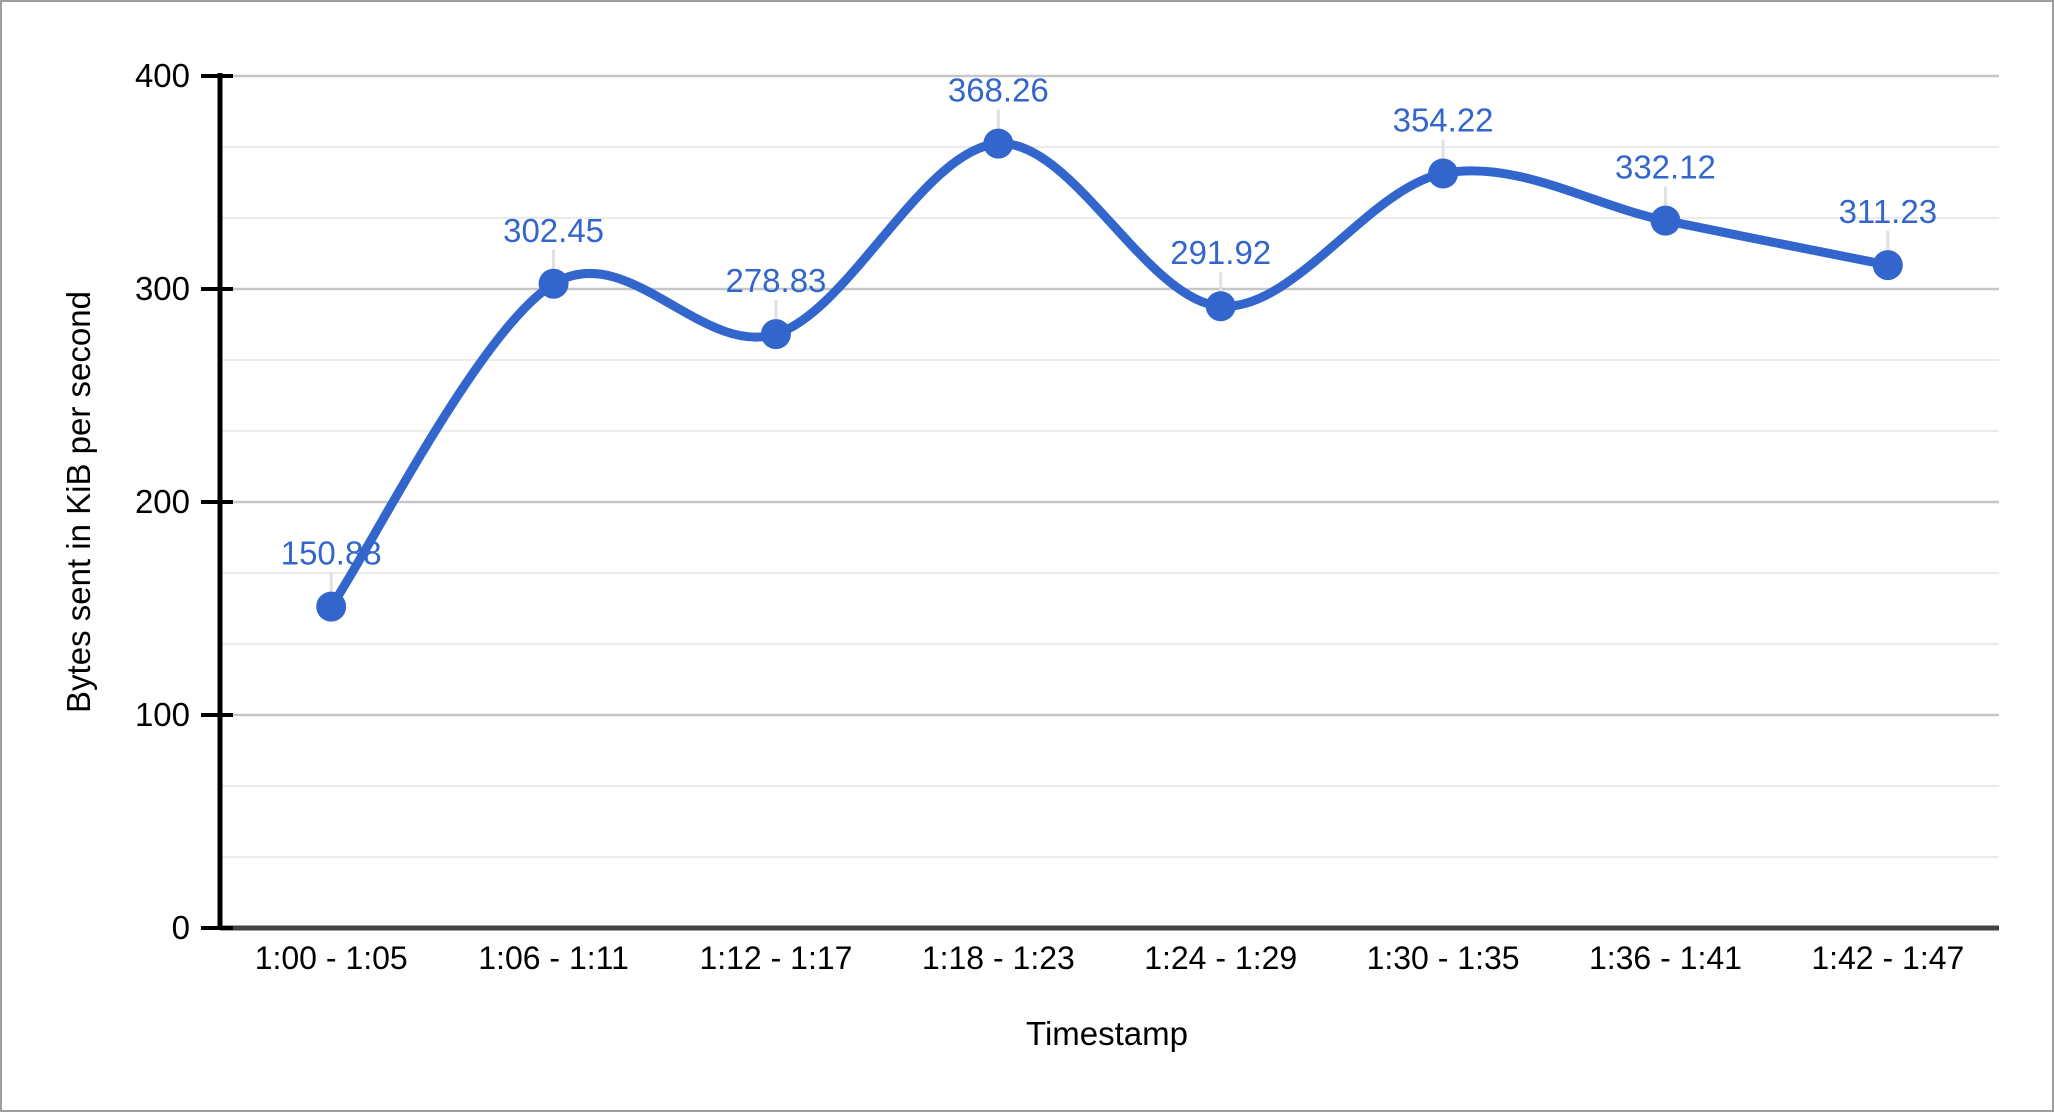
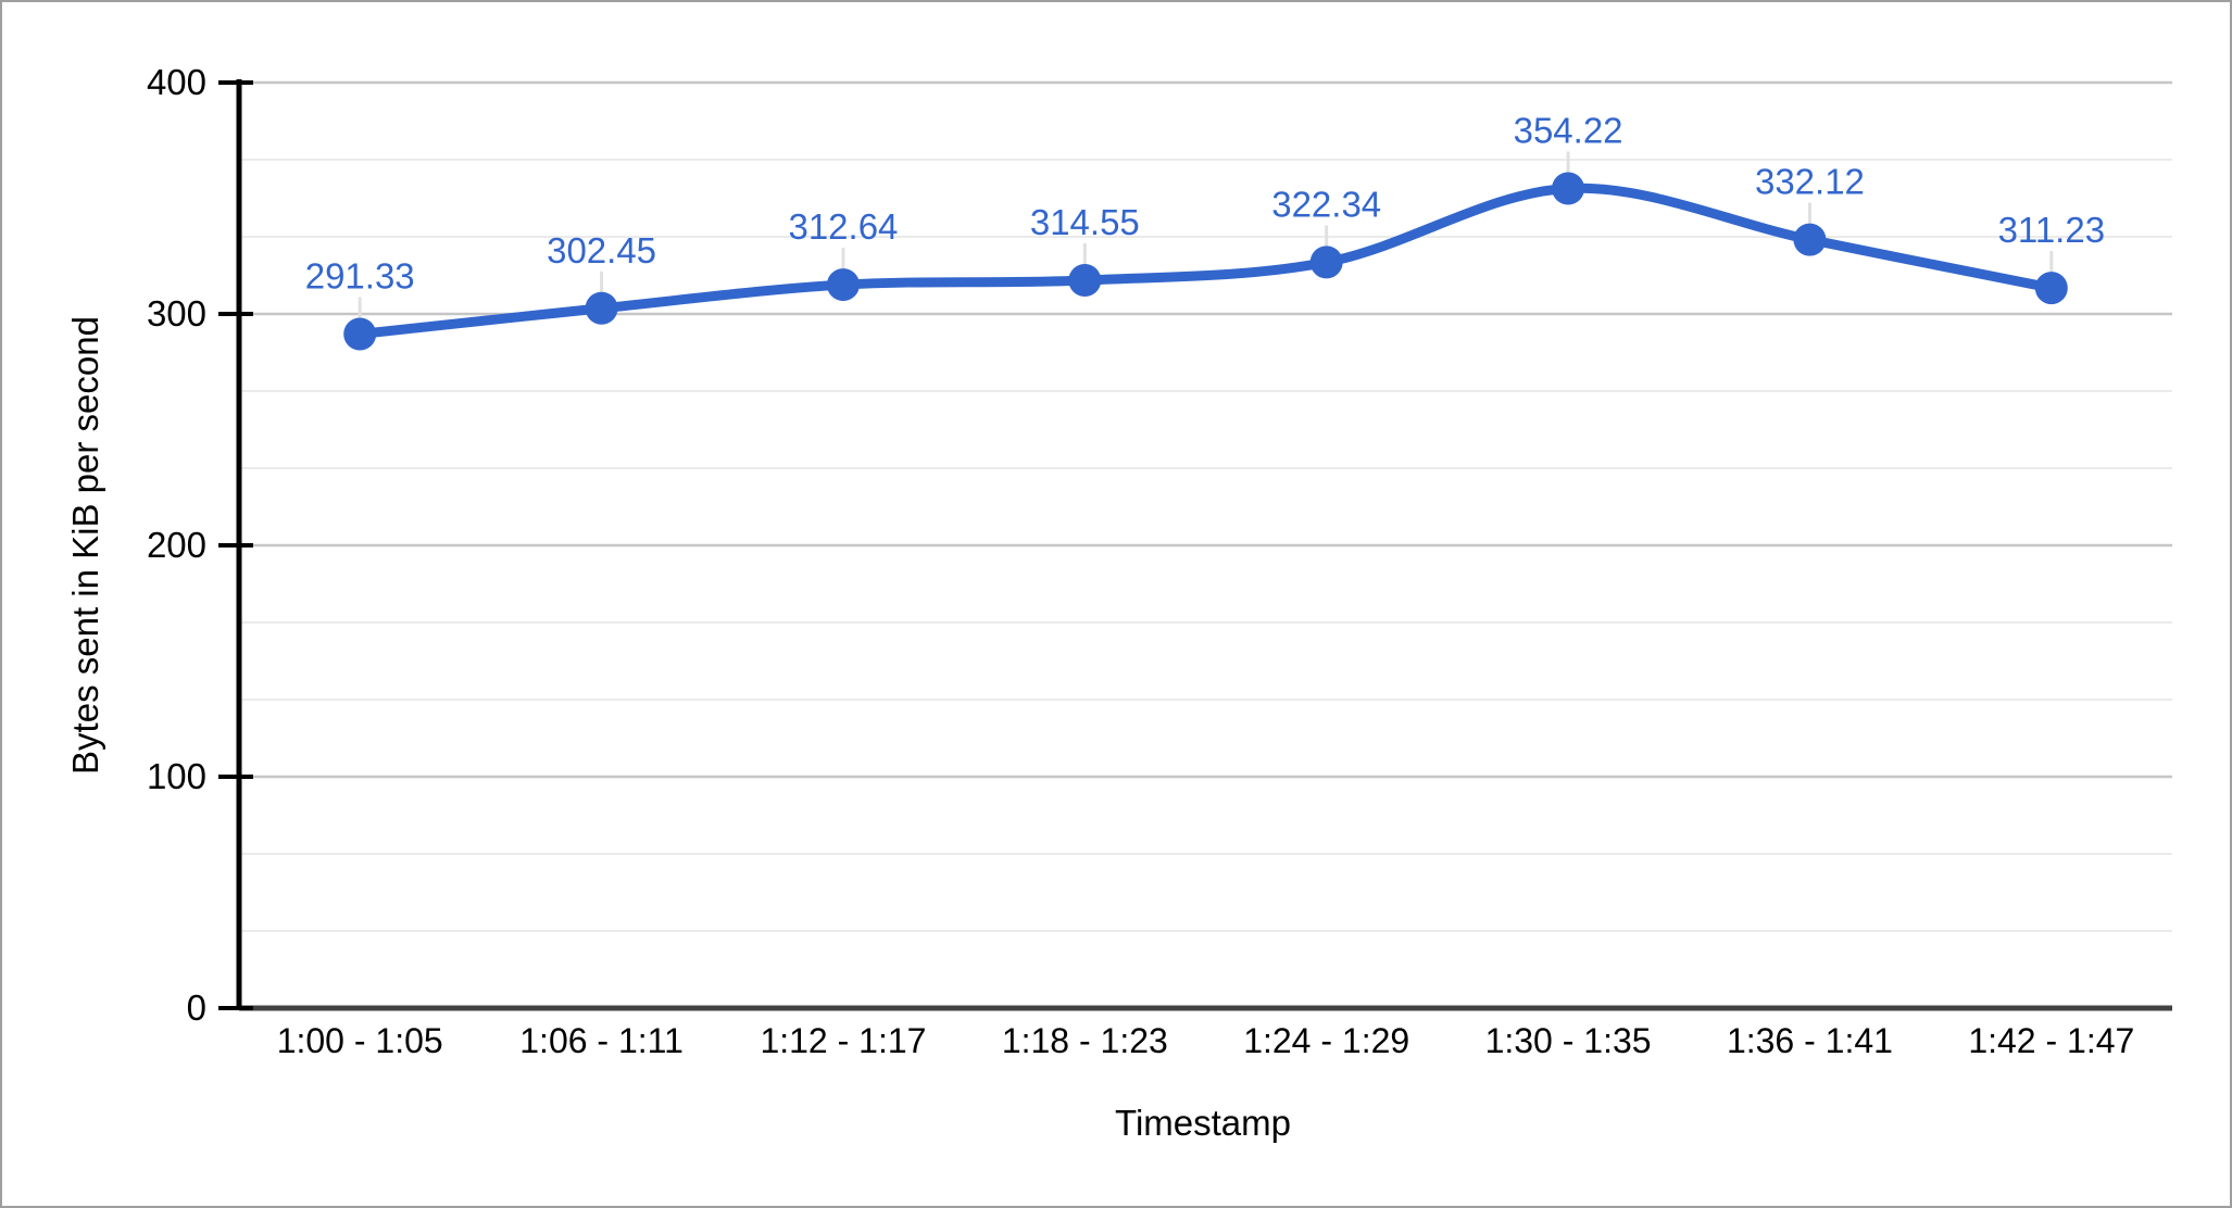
1:00 - 1:05: 150.88 -> 291.33
1:12 - 1:17: 278.83 -> 312.64
1:18 - 1:23: 368.26 -> 314.55
1:24 - 1:29: 291.92 -> 322.34
